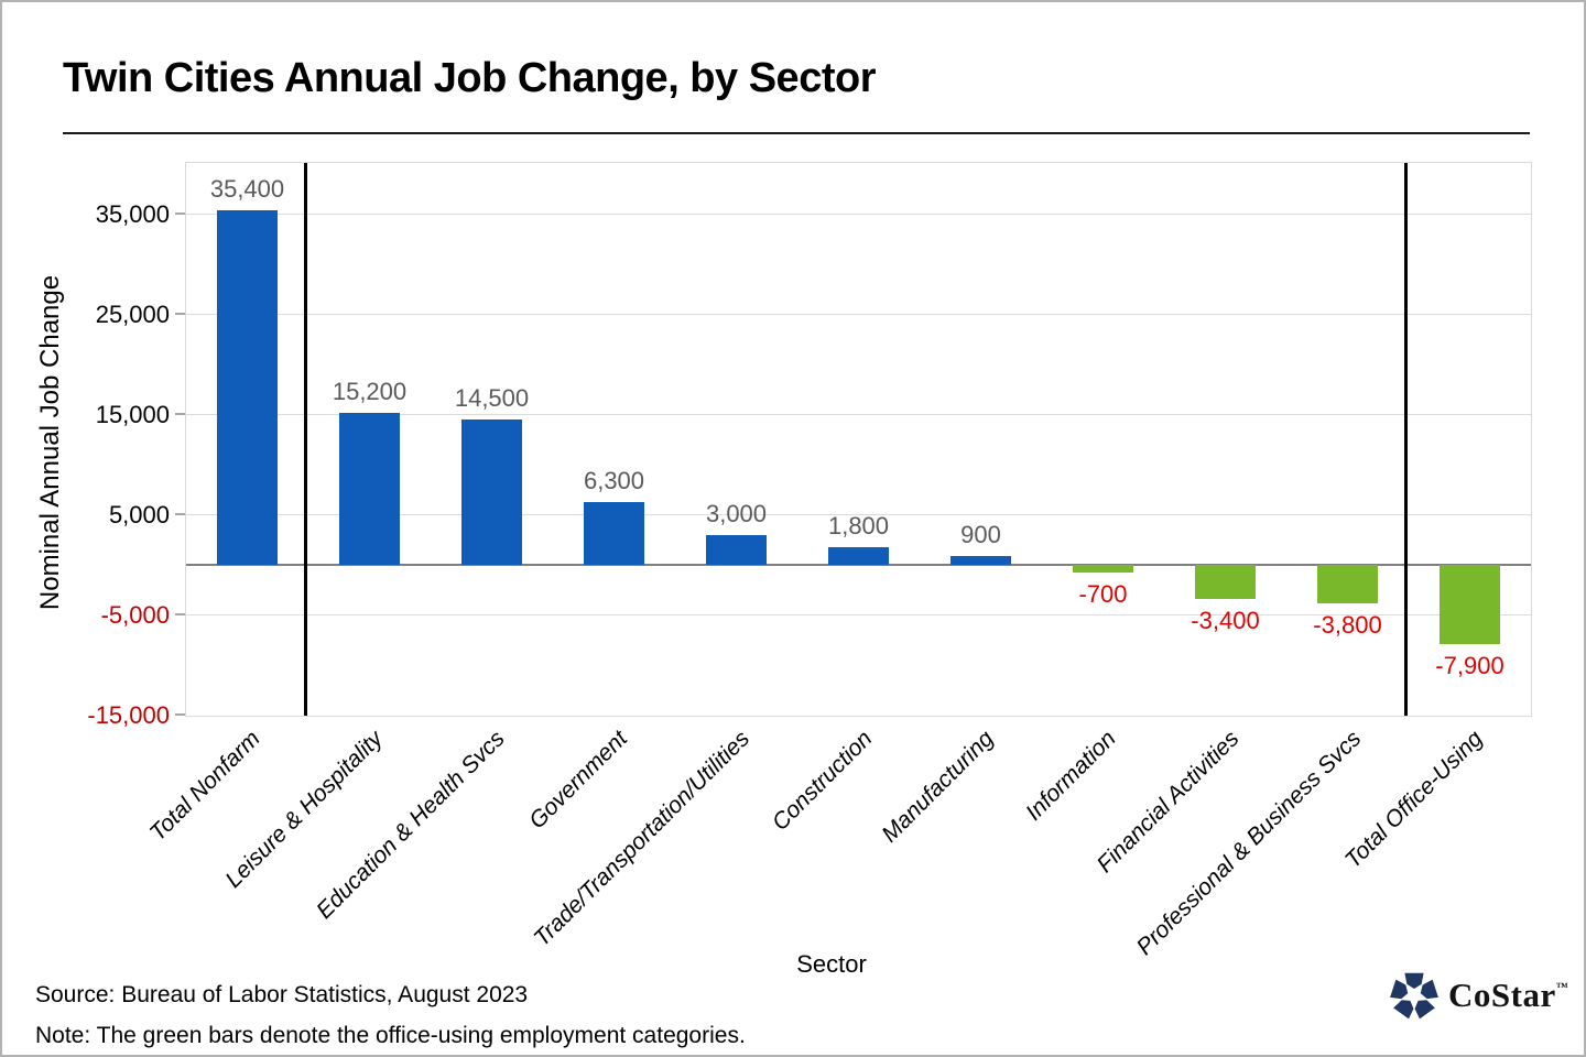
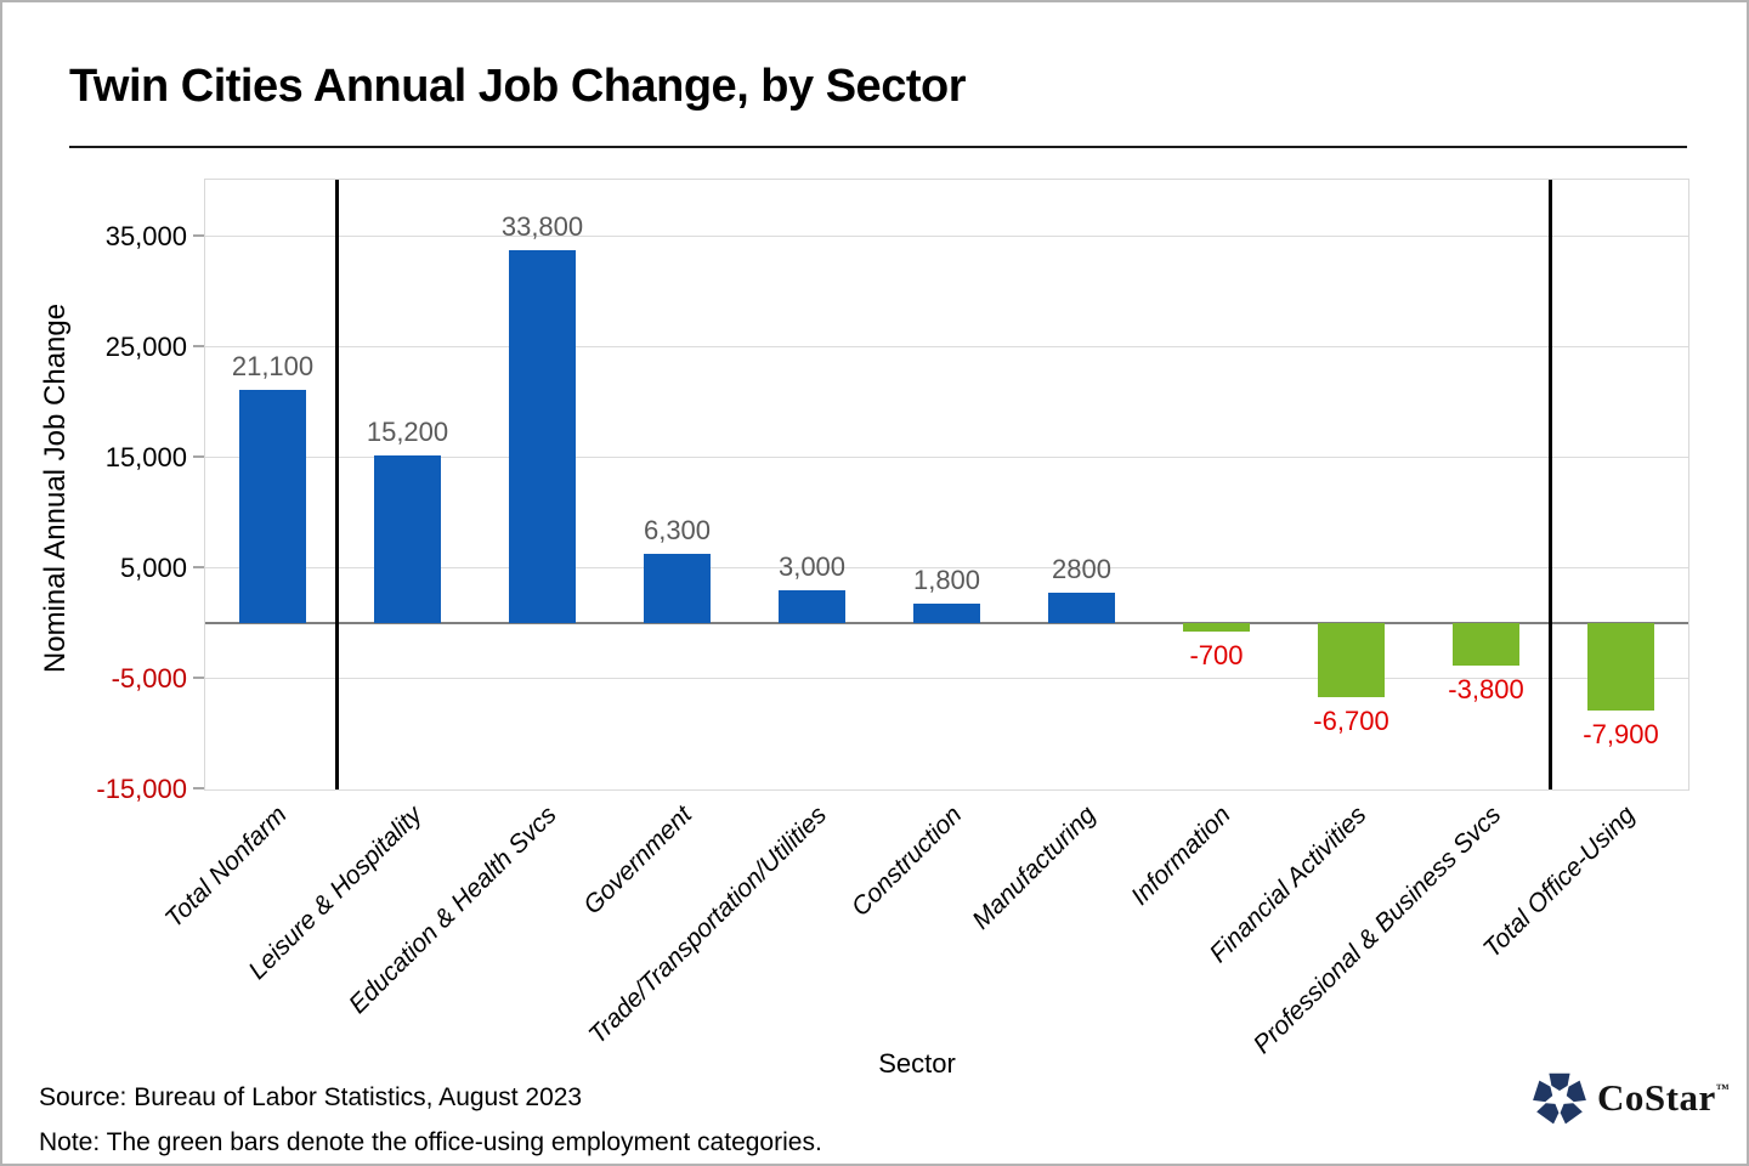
Total Nonfarm: 35,400 -> 21,100
Education & Health Svcs: 14,500 -> 33,800
Manufacturing: 900 -> 2800
Financial Activities: -3,400 -> -6,700
